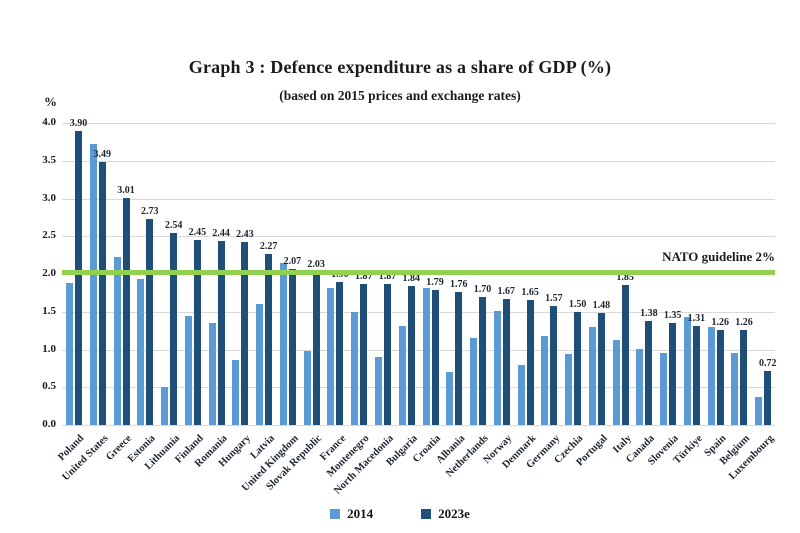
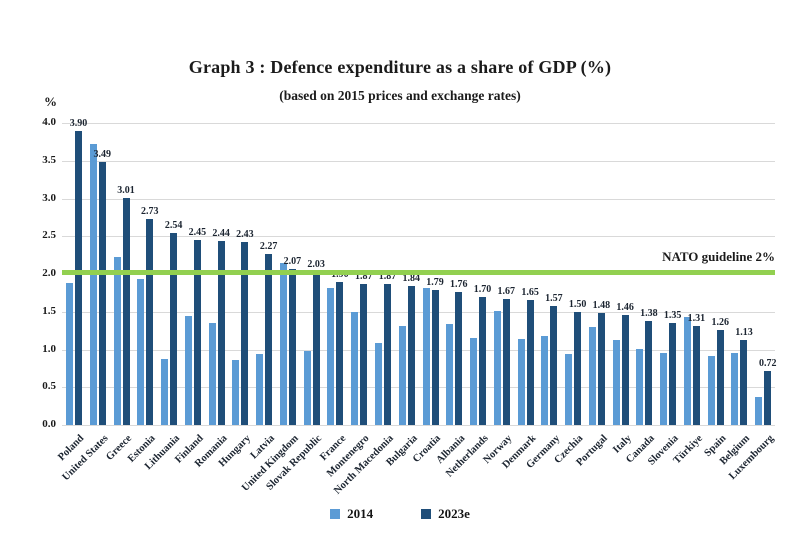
2014/Lithuania: 0.5 -> 0.9
2014/Latvia: 1.6 -> 0.9
2014/North Macedonia: 0.9 -> 1.1
2014/Albania: 0.7 -> 1.3
2014/Denmark: 0.8 -> 1.1
2023e/Italy: 1.85 -> 1.46
2014/Spain: 1.3 -> 0.9
2023e/Belgium: 1.26 -> 1.13
